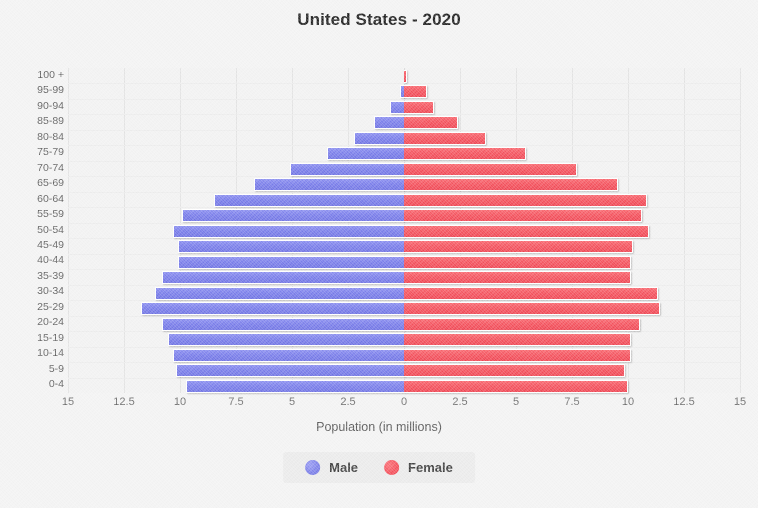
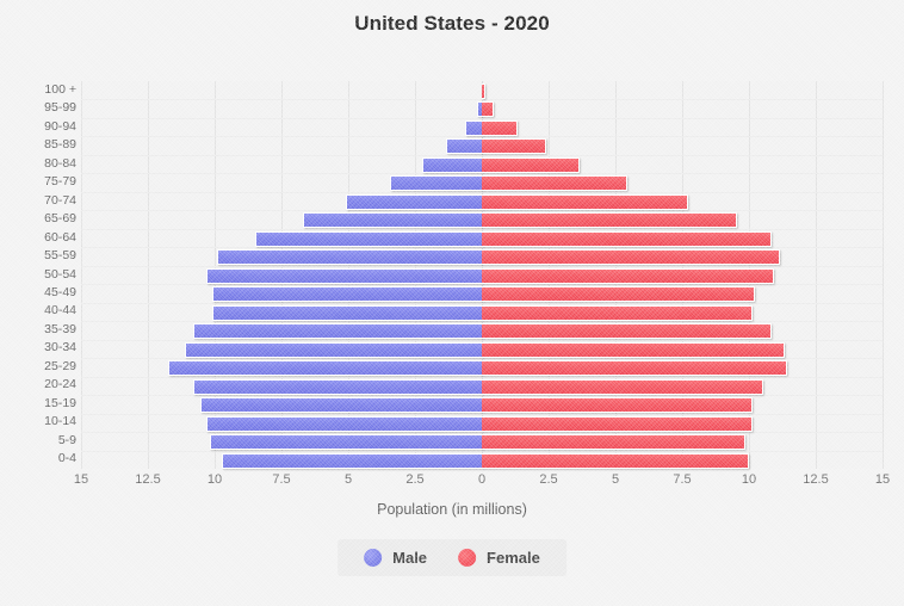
Female/95-99: 1.0 -> 0.4
Female/55-59: 10.6 -> 11.1
Female/35-39: 10.1 -> 10.8
